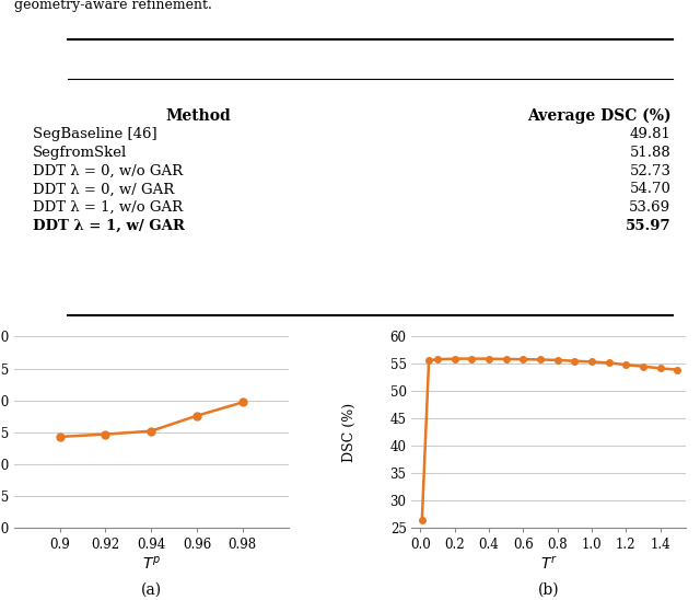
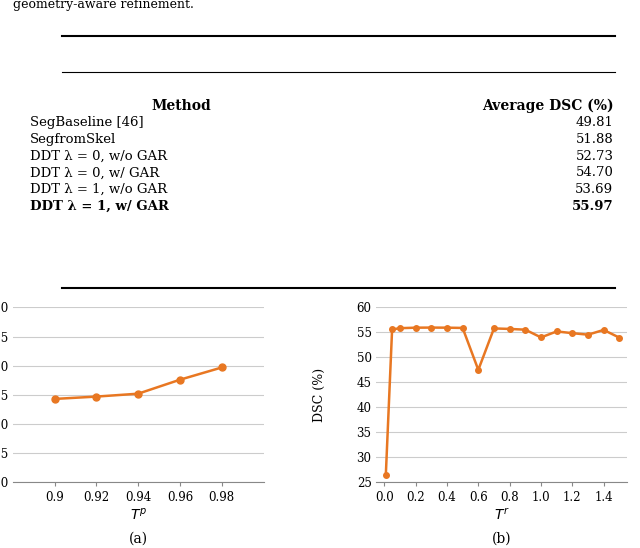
0.6: 55.9 -> 47.5
1.0: 55.4 -> 54.0
1.4: 54.2 -> 55.5
